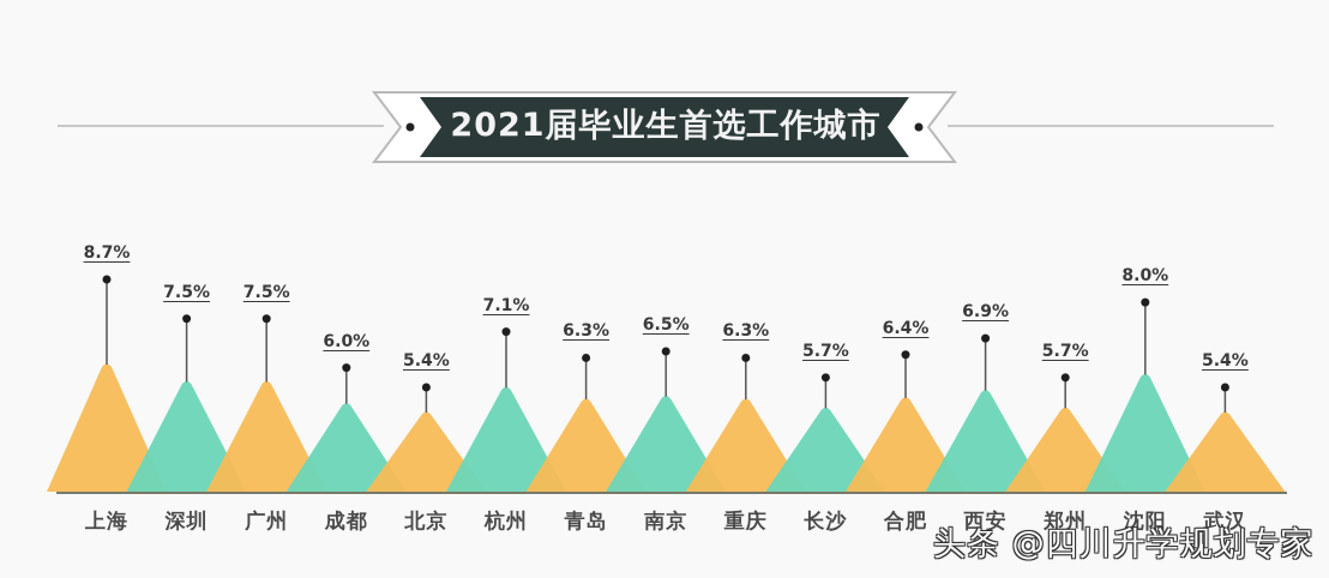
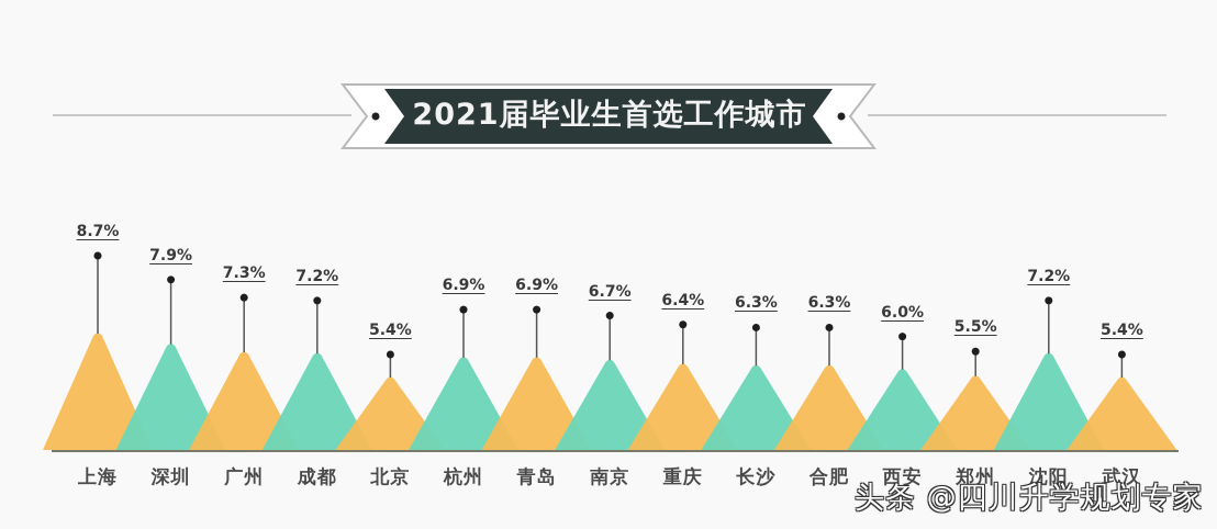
深圳: 7.5% -> 7.9%
广州: 7.5% -> 7.3%
成都: 6.0% -> 7.2%
杭州: 7.1% -> 6.9%
青岛: 6.3% -> 6.9%
南京: 6.5% -> 6.7%
重庆: 6.3% -> 6.4%
长沙: 5.7% -> 6.3%
合肥: 6.4% -> 6.3%
西安: 6.9% -> 6.0%
郑州: 5.7% -> 5.5%
沈阳: 8.0% -> 7.2%
